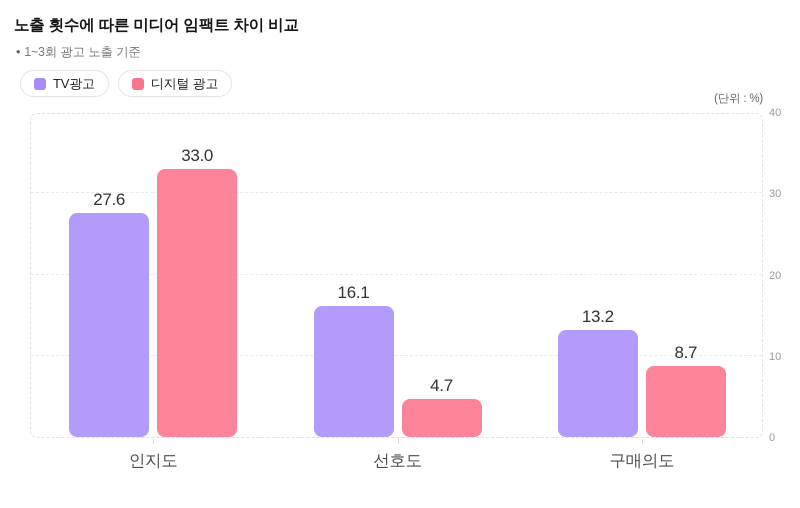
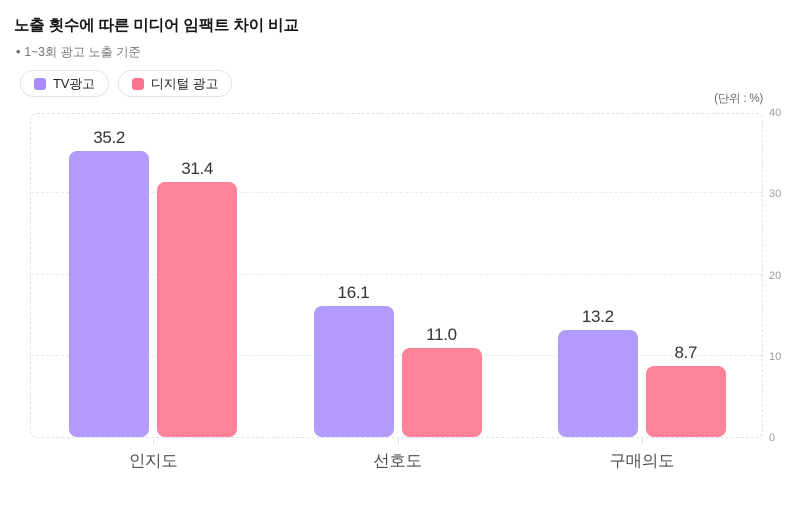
TV광고/인지도: 27.6 -> 35.2
디지털 광고/인지도: 33.0 -> 31.4
디지털 광고/선호도: 4.7 -> 11.0
